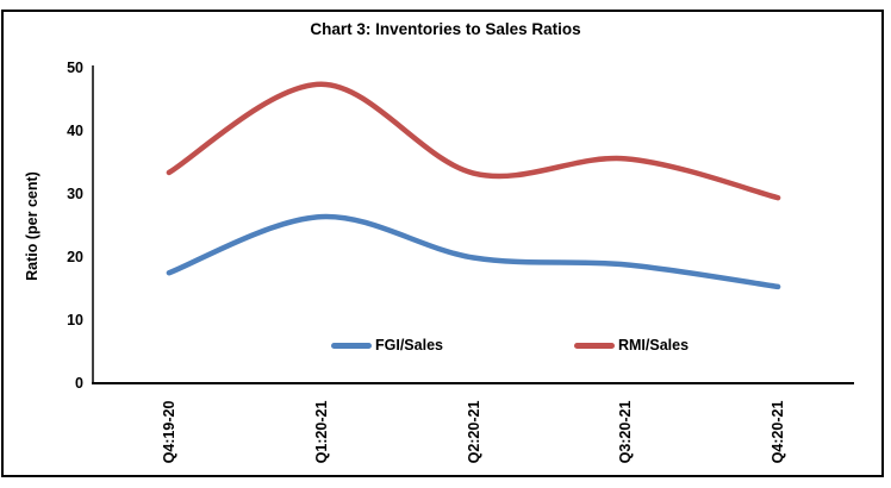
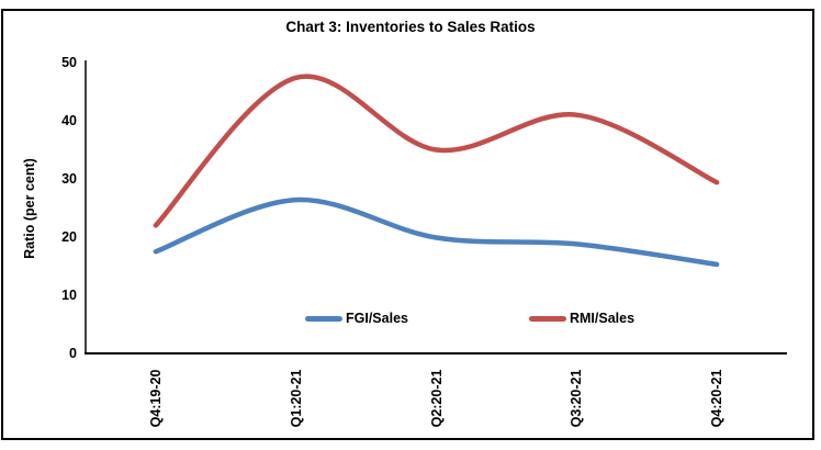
RMI/Sales/Q4:19-20: 33 -> 22
RMI/Sales/Q2:20-21: 33 -> 35
RMI/Sales/Q3:20-21: 36 -> 41
